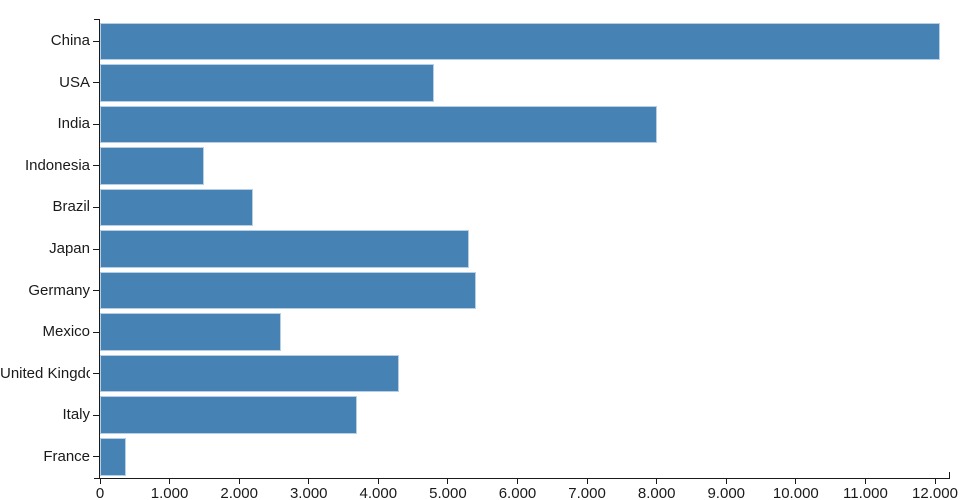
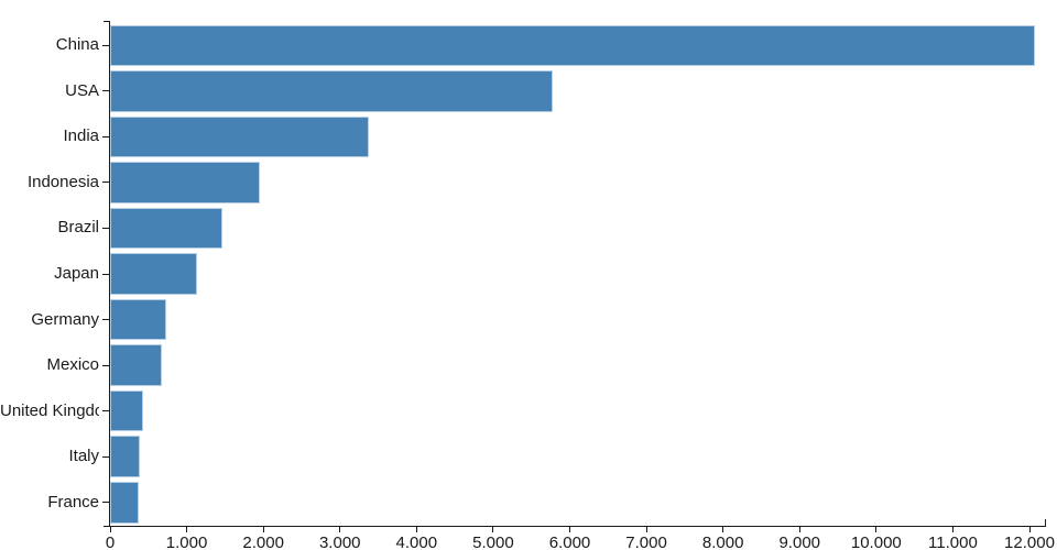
USA: 4800 -> 5800
India: 8000 -> 3400
Indonesia: 1500 -> 2000
Brazil: 2200 -> 1500
Japan: 5300 -> 1100
Germany: 5400 -> 700
Mexico: 2600 -> 700
United Kingdom: 4300 -> 400
Italy: 3700 -> 400
